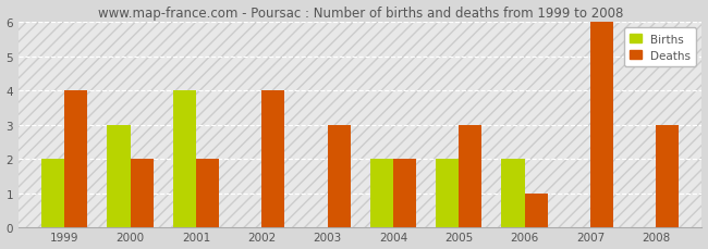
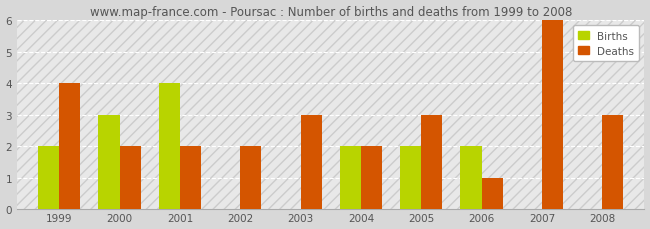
Deaths/2002: 4 -> 2
